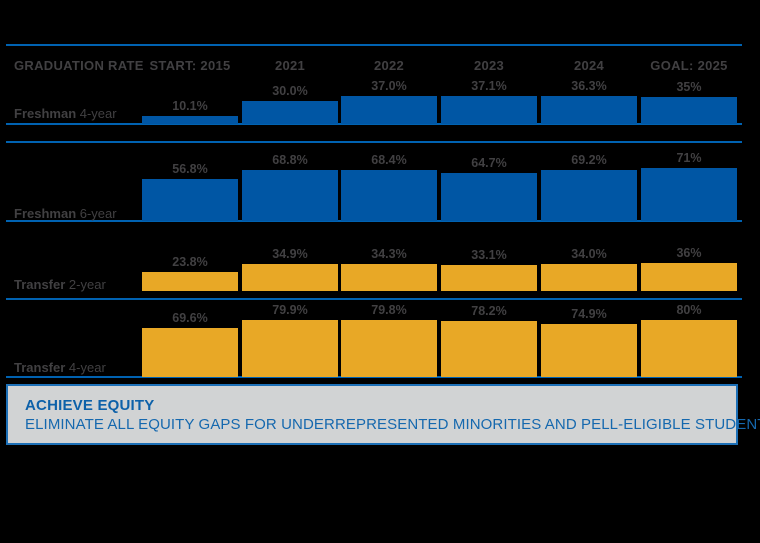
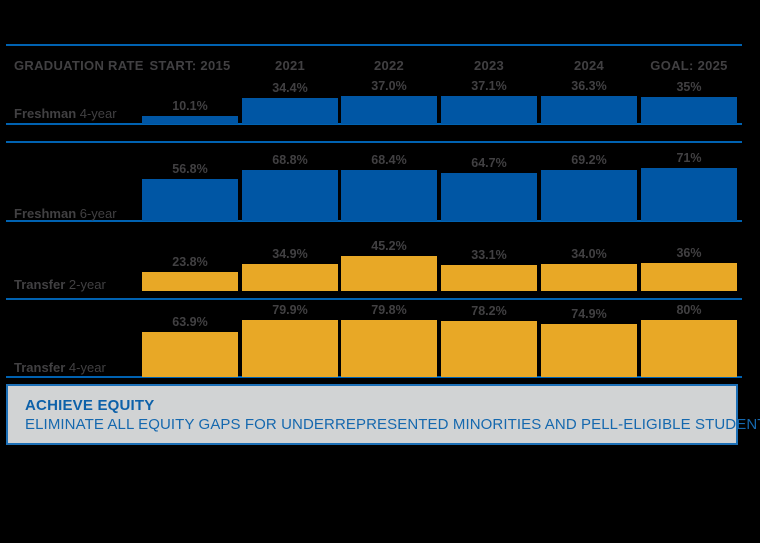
Transfer 4-year/START: 2015: 69.6% -> 63.9%
Freshman 4-year/2021: 30.0% -> 34.4%
Transfer 2-year/2022: 34.3% -> 45.2%
